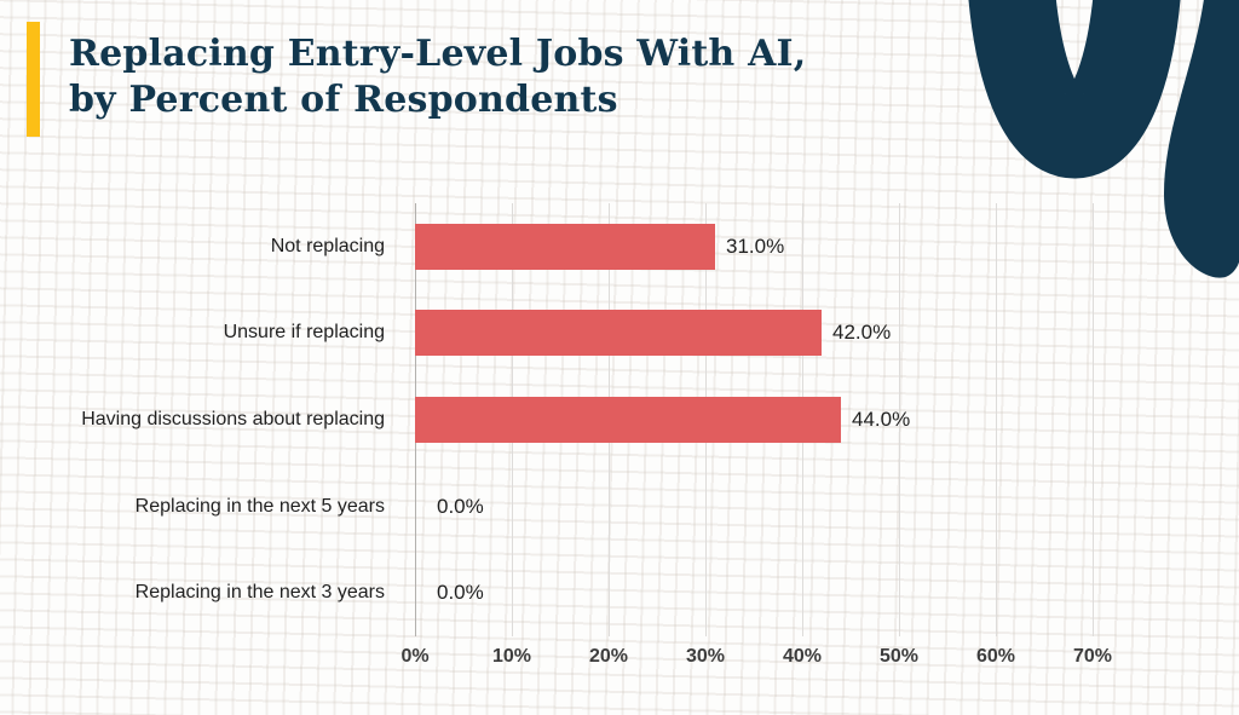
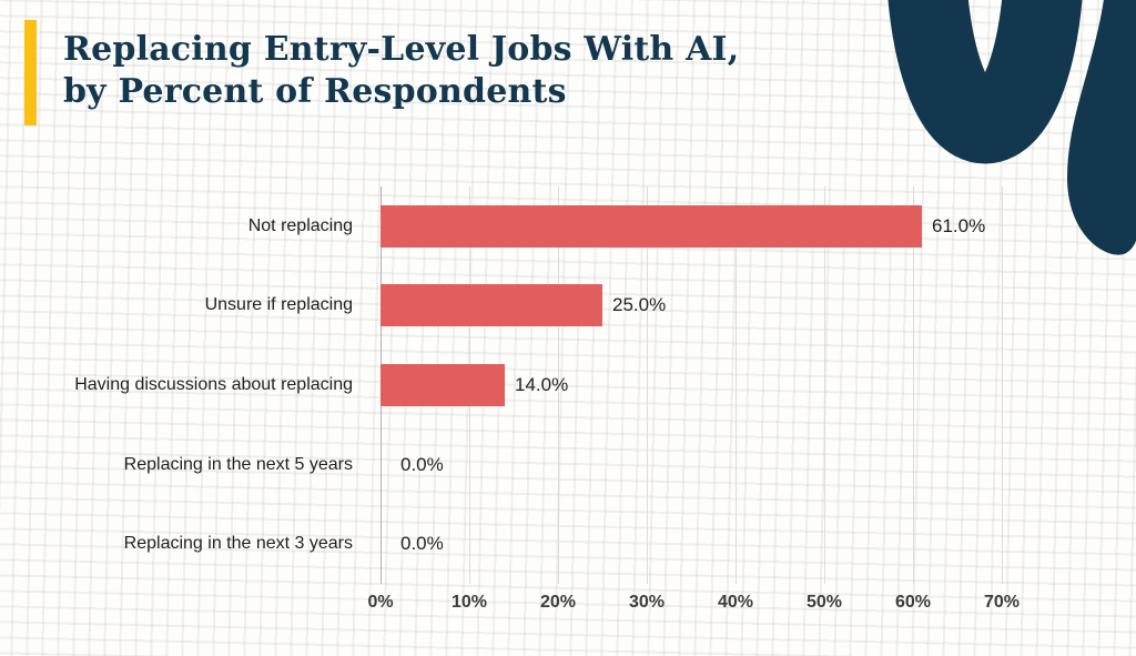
Not replacing: 31.0% -> 61.0%
Unsure if replacing: 42.0% -> 25.0%
Having discussions about replacing: 44.0% -> 14.0%
